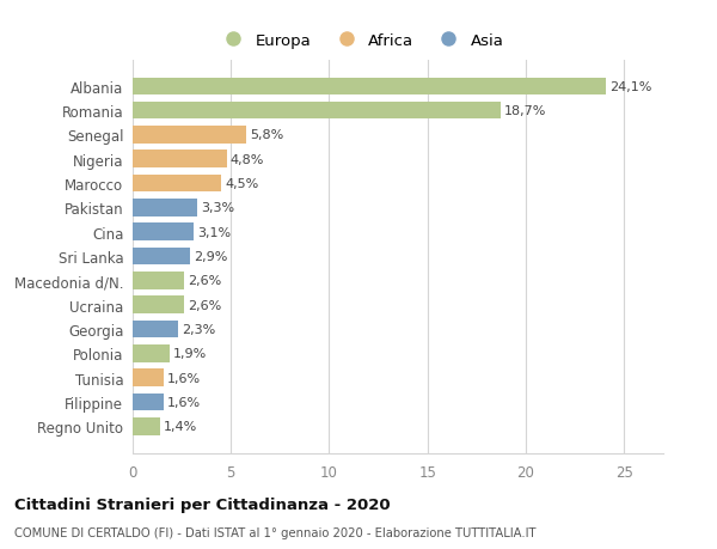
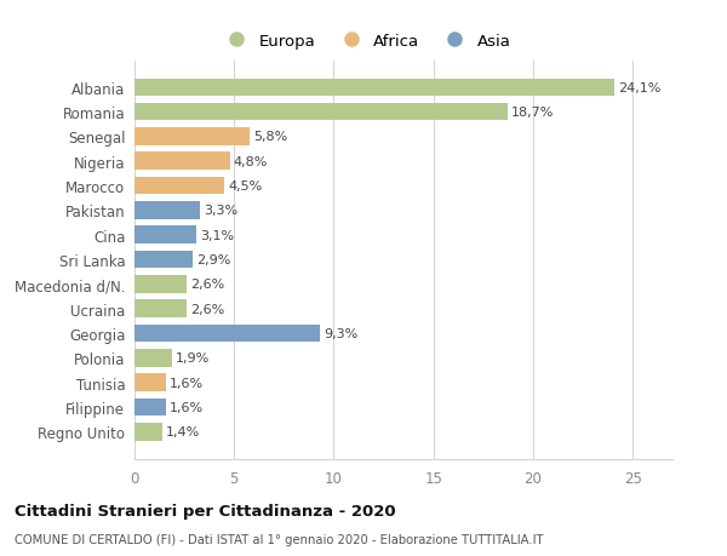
Georgia: 2,3% -> 9,3%
